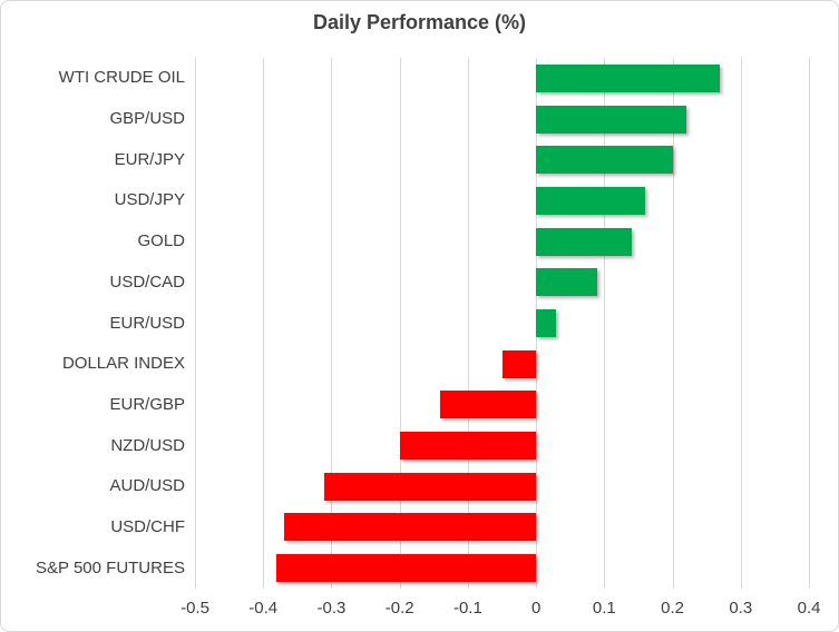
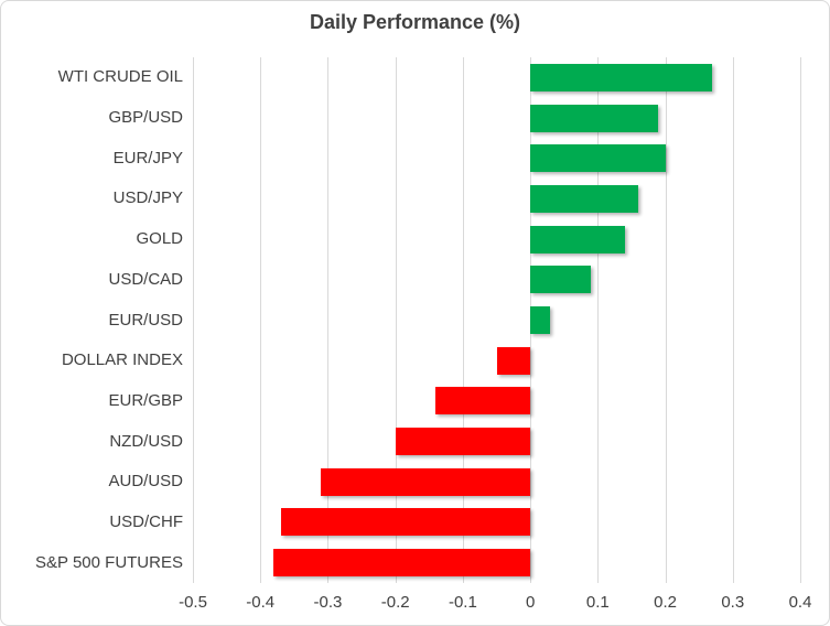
GBP/USD: 0.22 -> 0.19
